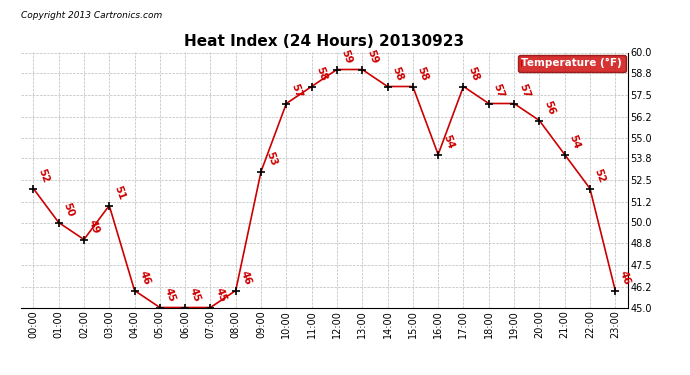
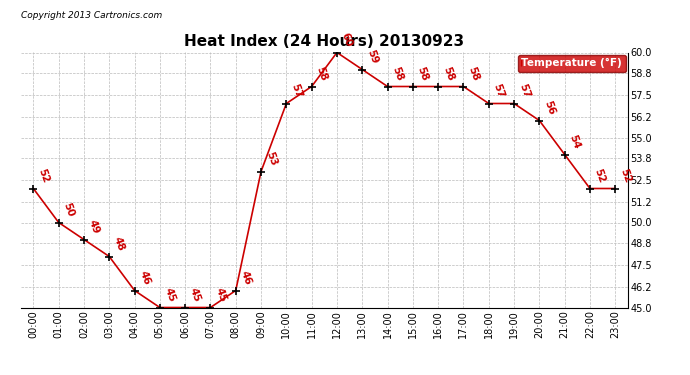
03:00: 51 -> 48
12:00: 59 -> 60
16:00: 54 -> 58
23:00: 46 -> 52
